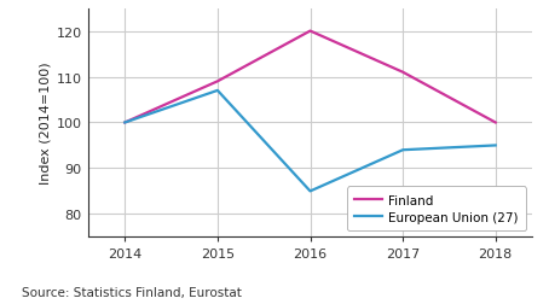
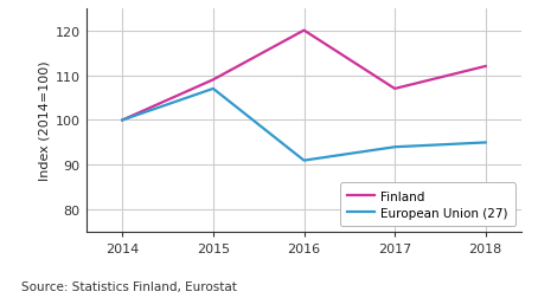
European Union (27)/2016: 85 -> 91
Finland/2017: 111 -> 107
Finland/2018: 100 -> 112
